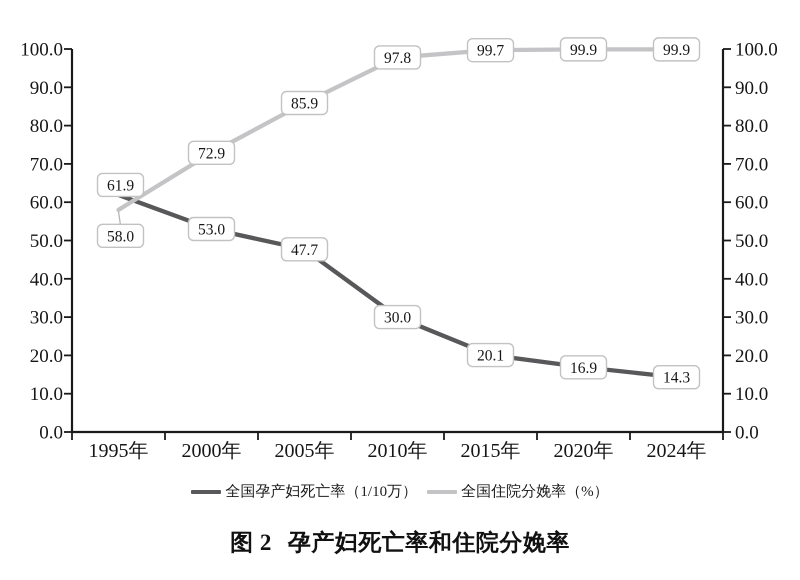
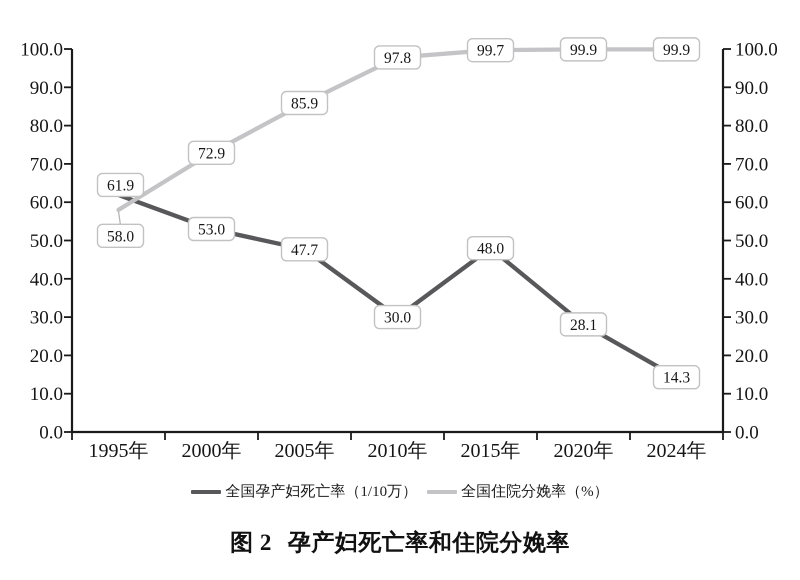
全国孕产妇死亡率（1/10万）/2015年: 20.1 -> 48.0
全国孕产妇死亡率（1/10万）/2020年: 16.9 -> 28.1
